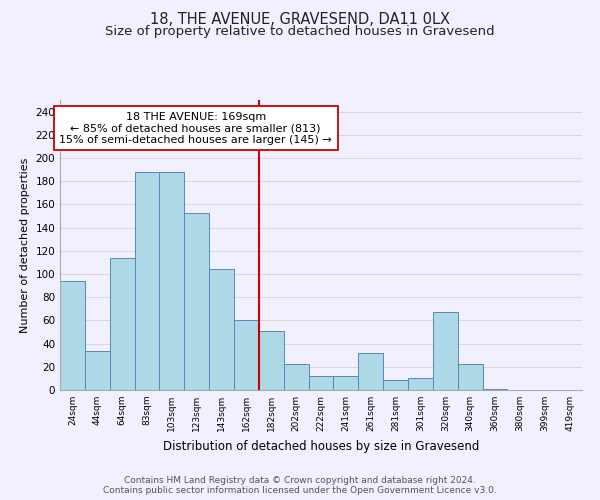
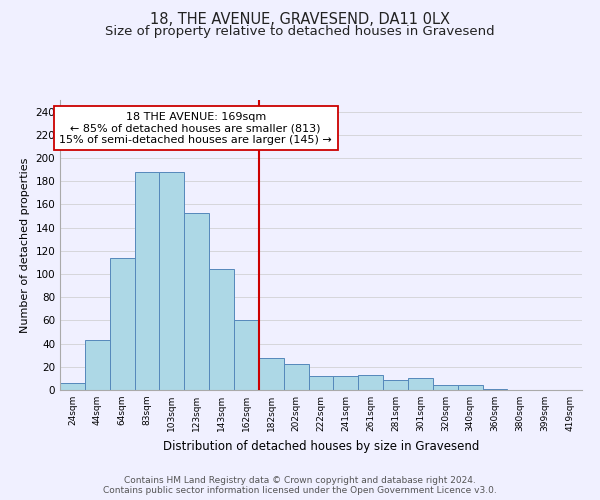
24sqm: 94 -> 6
44sqm: 34 -> 43
182sqm: 51 -> 28
261sqm: 32 -> 13
320sqm: 67 -> 4
340sqm: 22 -> 4
